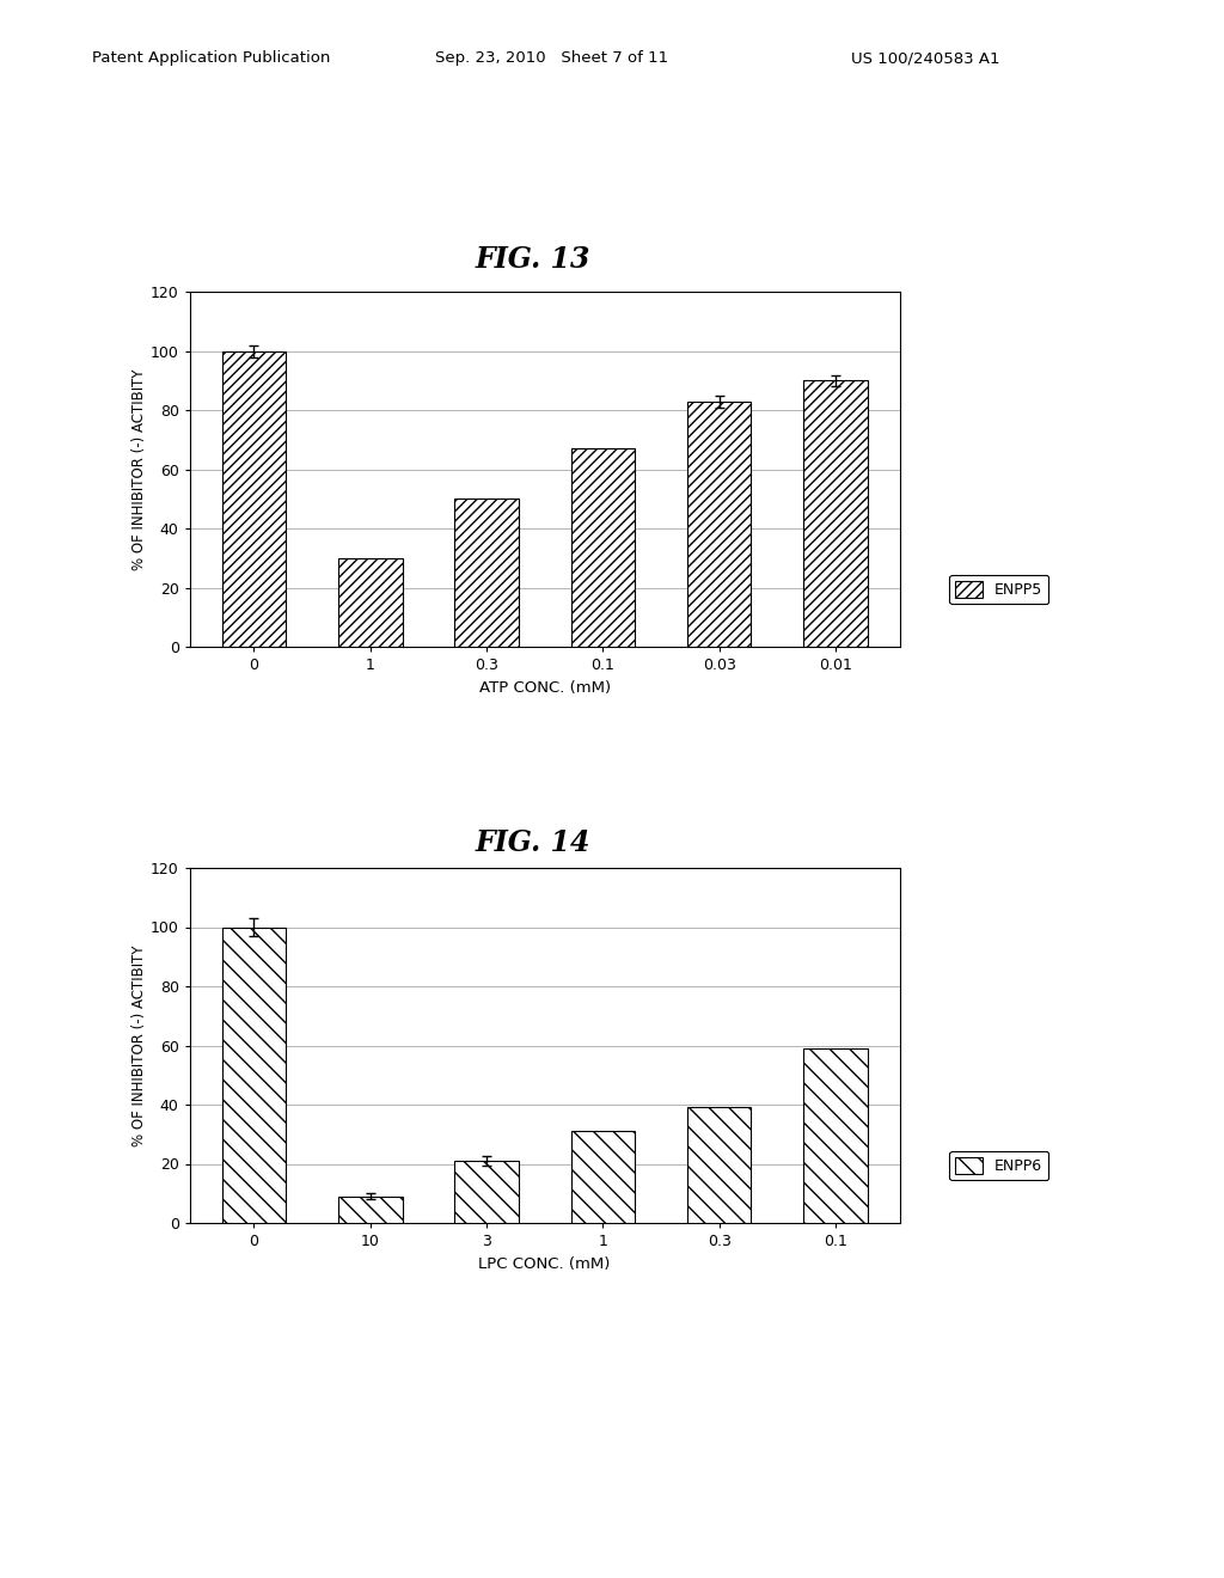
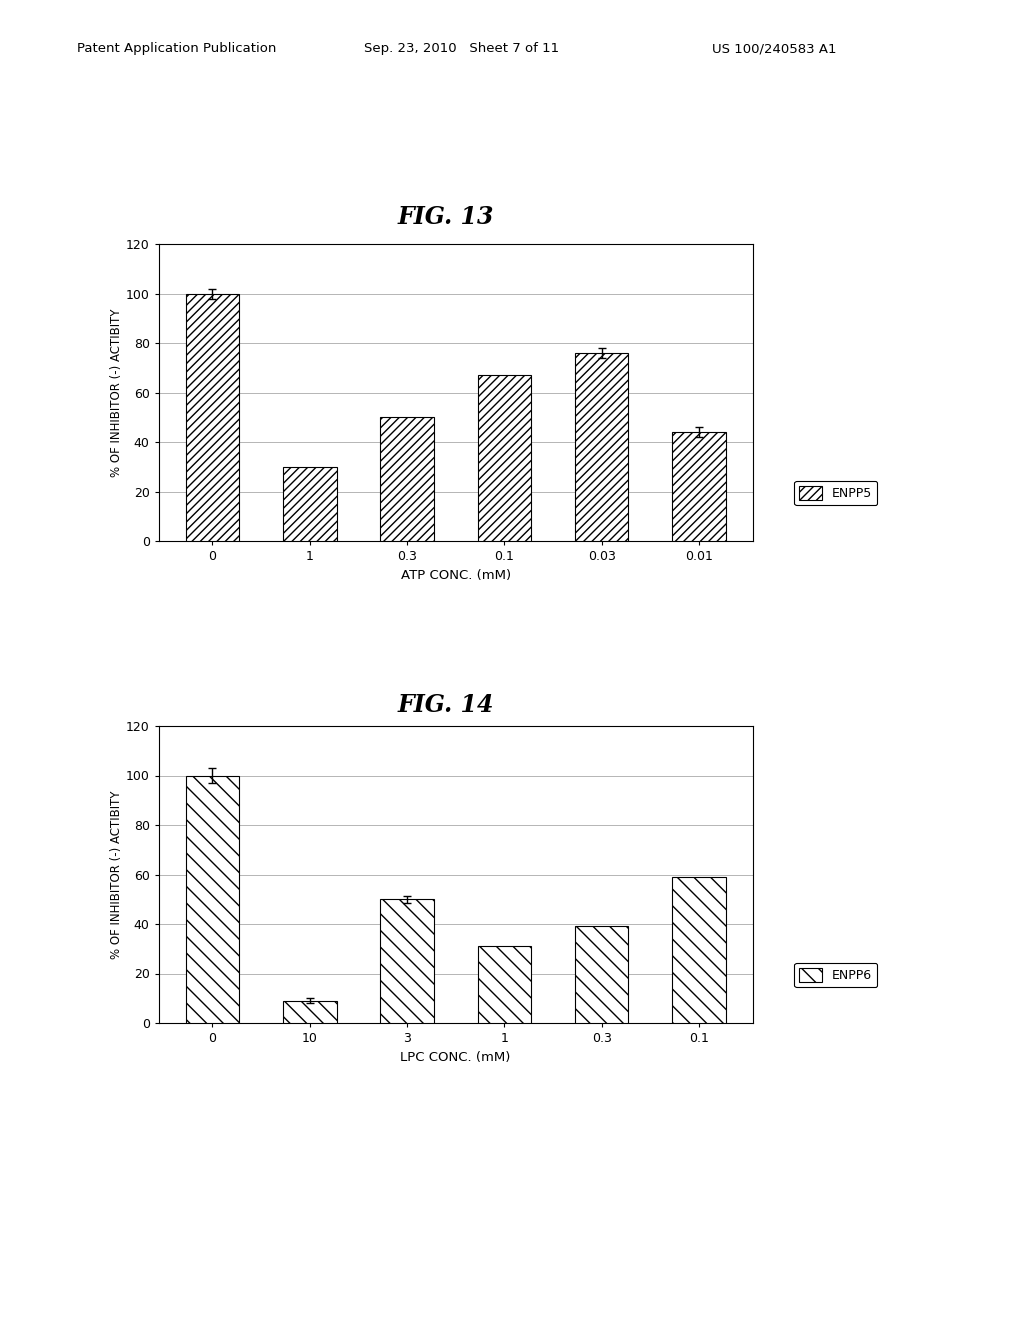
0.03: 83 -> 76
0.01: 90 -> 44
3: 21 -> 50
